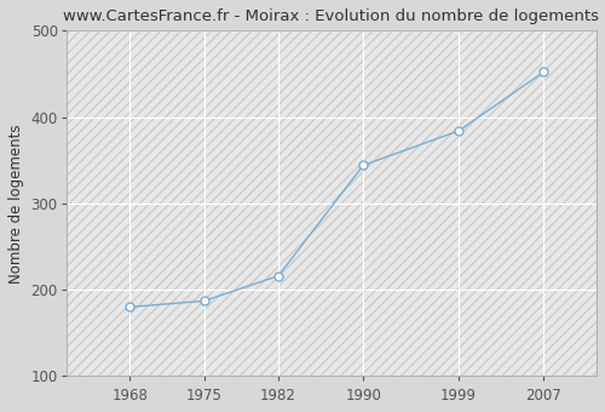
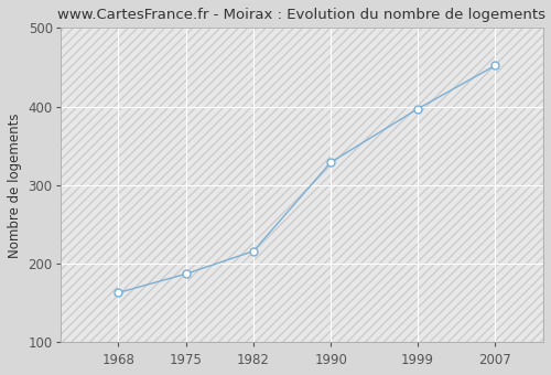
1968: 180 -> 163
1990: 344 -> 329
1999: 384 -> 397
